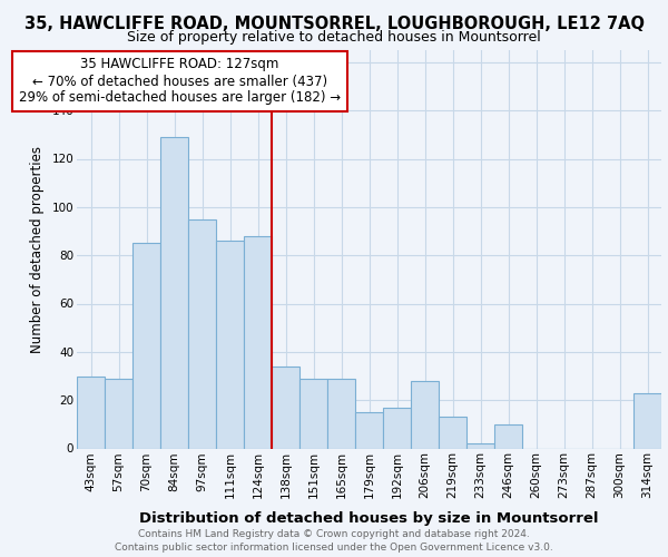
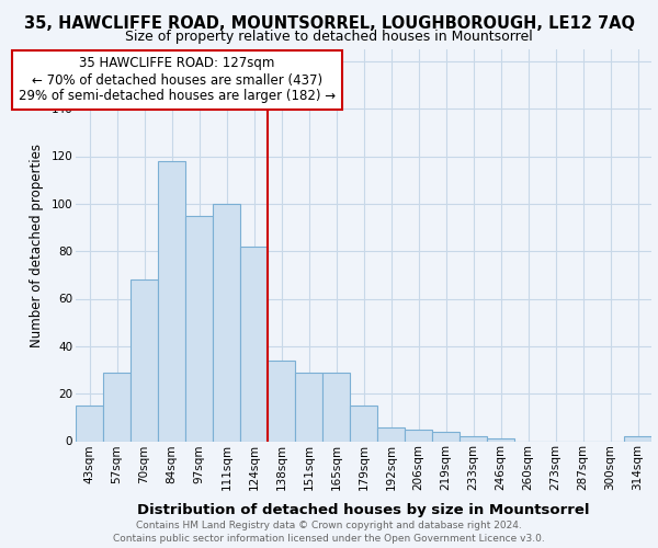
43sqm: 30 -> 15
70sqm: 85 -> 68
84sqm: 129 -> 118
111sqm: 86 -> 100
124sqm: 88 -> 82
192sqm: 17 -> 6
206sqm: 28 -> 5
219sqm: 13 -> 4
246sqm: 10 -> 1
314sqm: 23 -> 2
